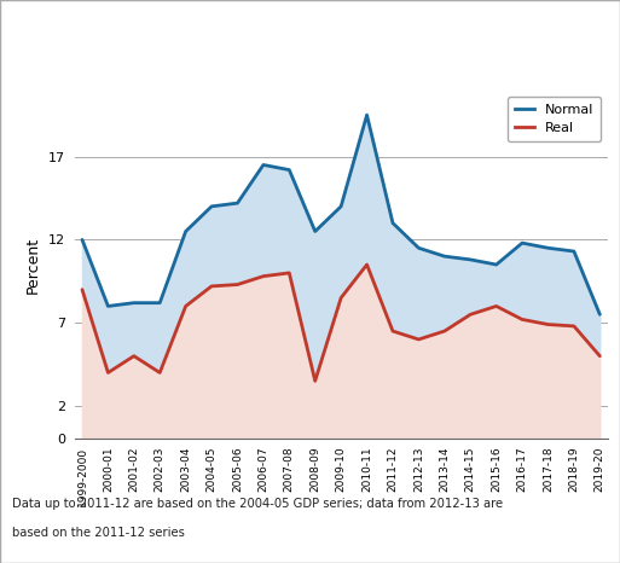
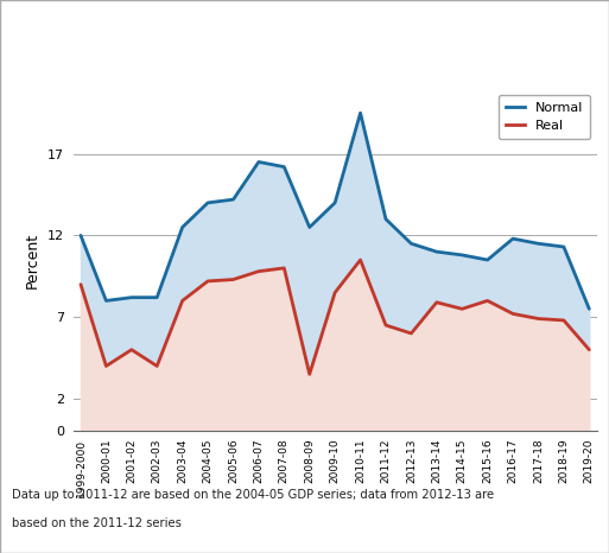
Real/2013-14: 6.5 -> 7.9
